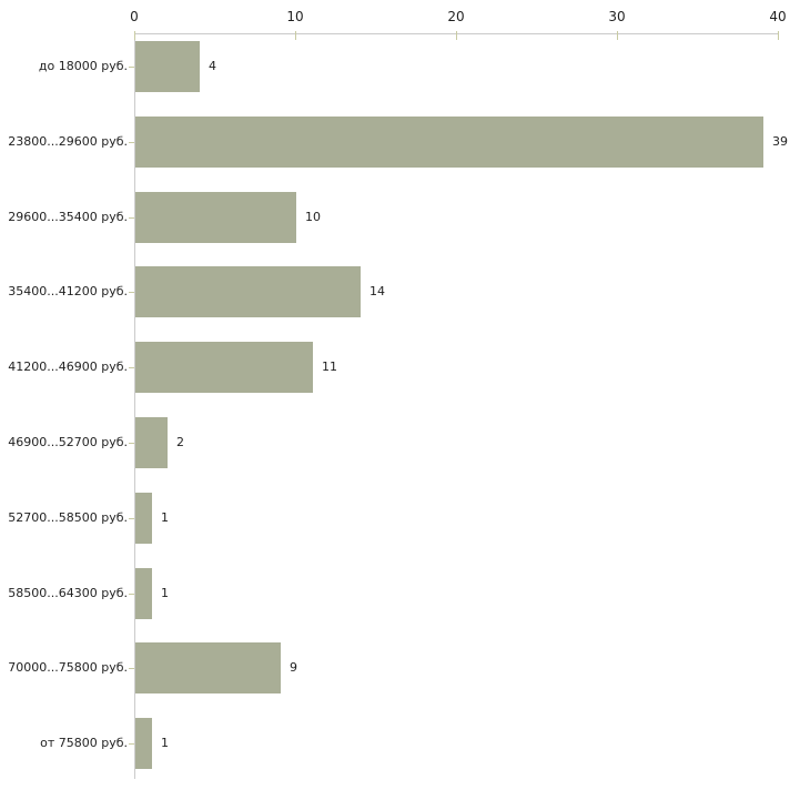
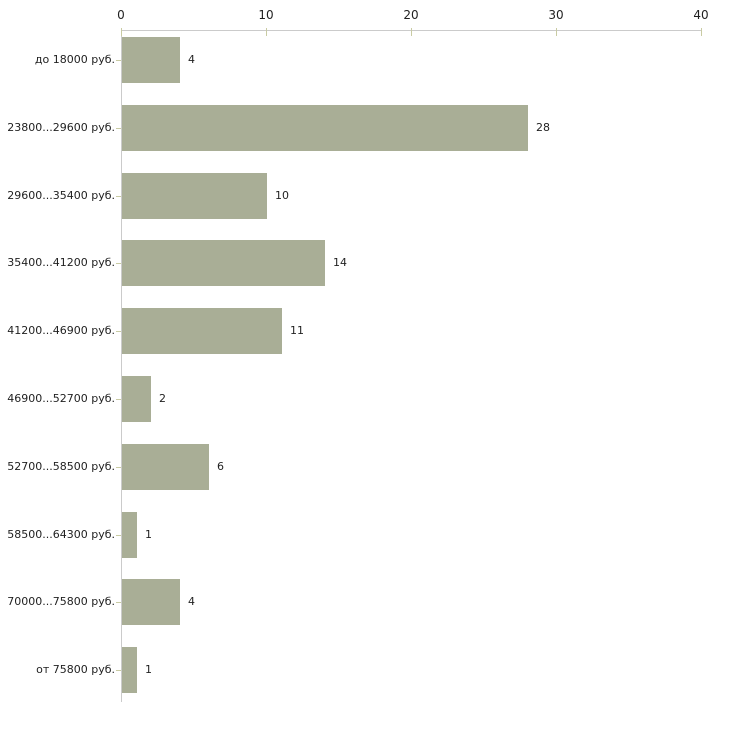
23800...29600 руб.: 39 -> 28
52700...58500 руб.: 1 -> 6
70000...75800 руб.: 9 -> 4
